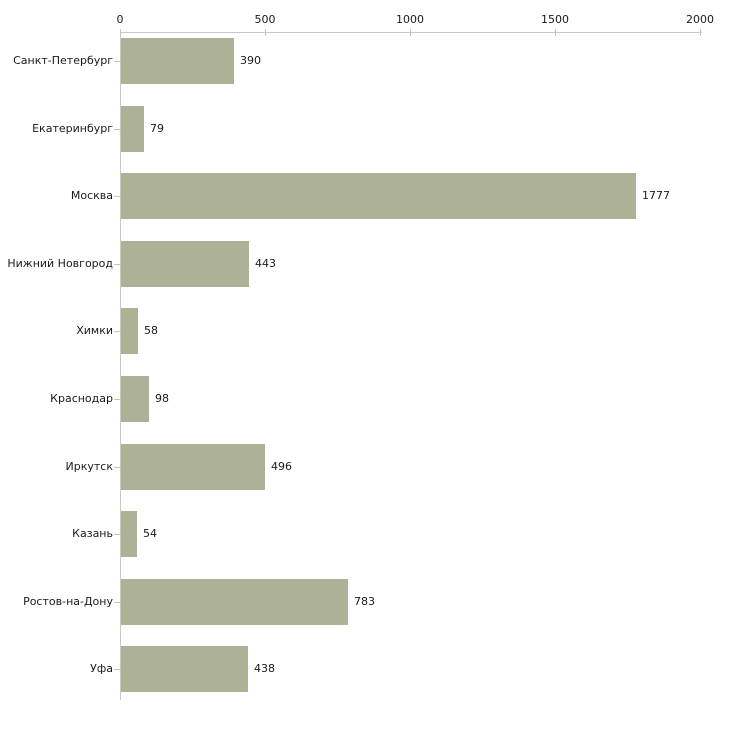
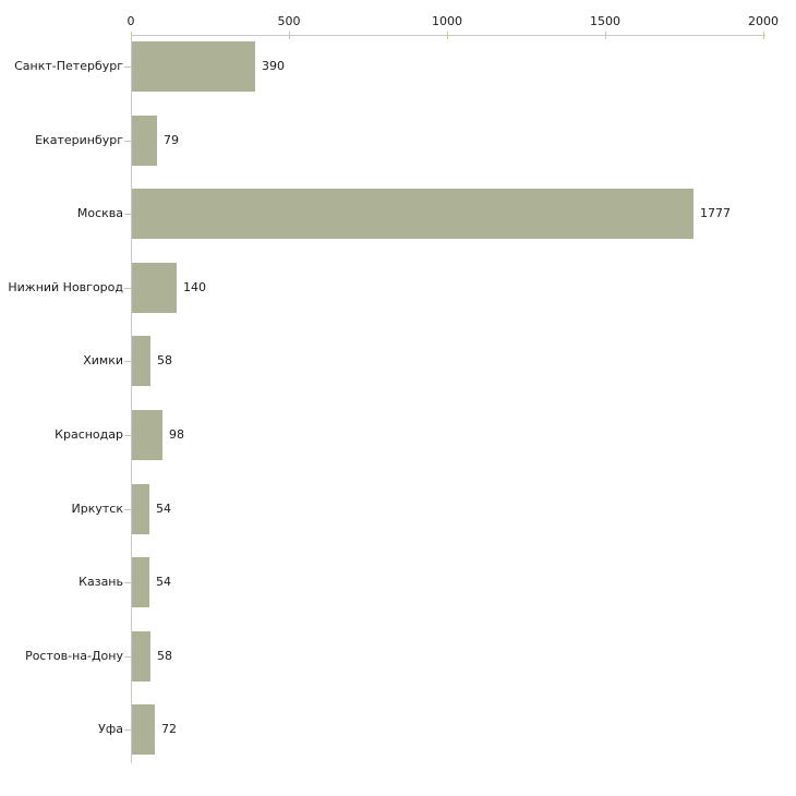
Нижний Новгород: 443 -> 140
Иркутск: 496 -> 54
Ростов-на-Дону: 783 -> 58
Уфа: 438 -> 72
